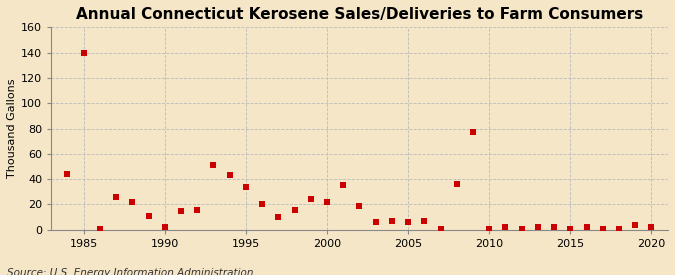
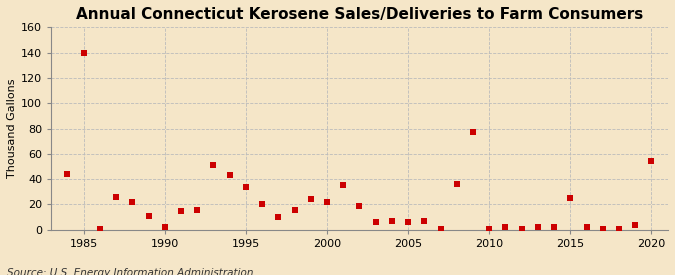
2015: 1 -> 25
2020: 2 -> 54
